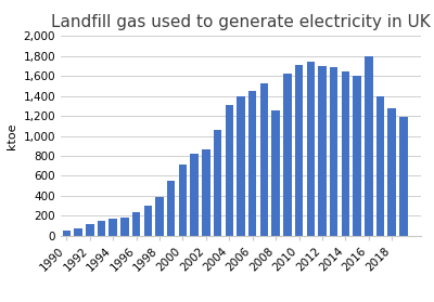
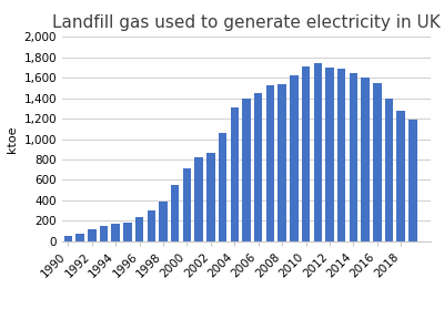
2008: 1,260 -> 1,540
2016: 1,800 -> 1,550
